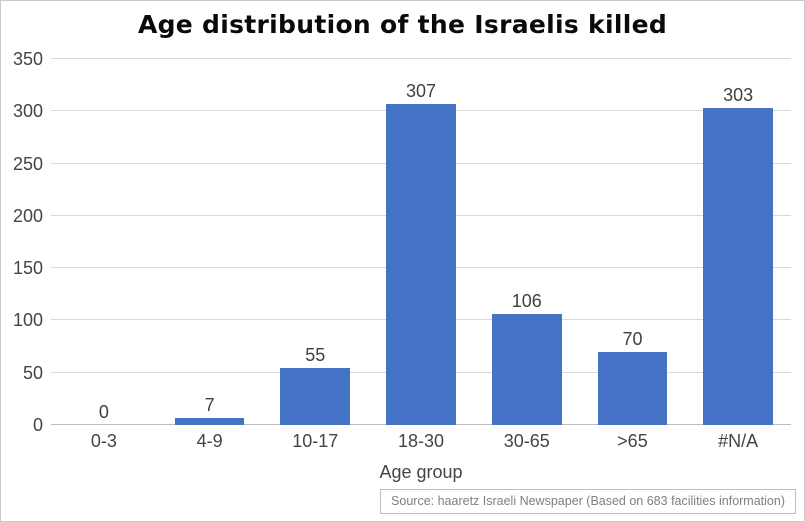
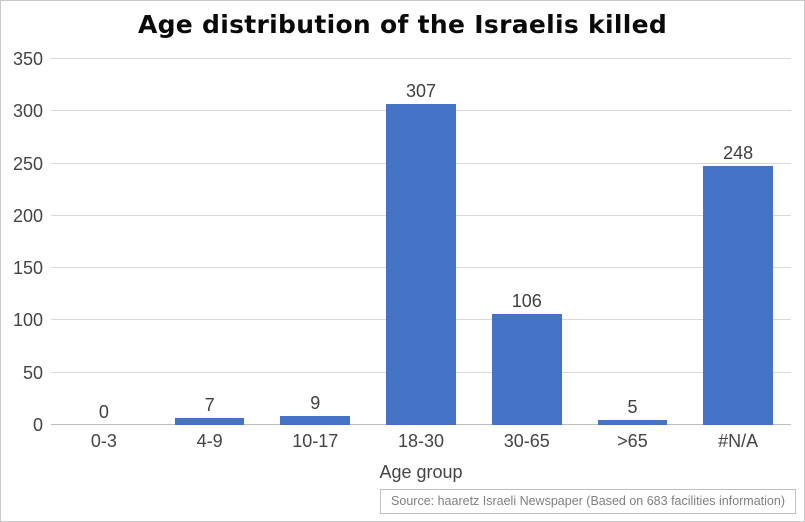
10-17: 55 -> 9
>65: 70 -> 5
#N/A: 303 -> 248
